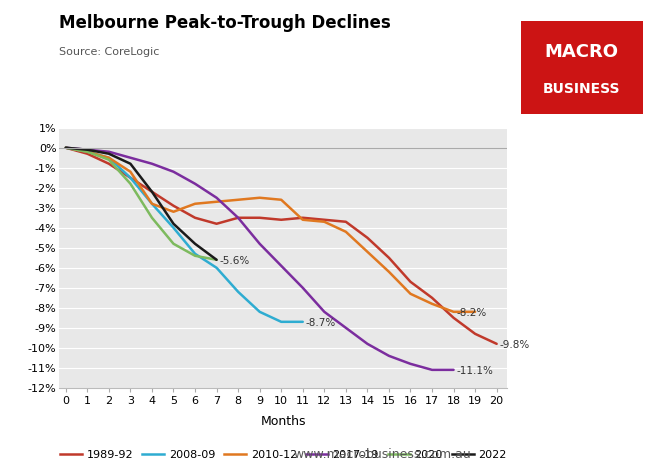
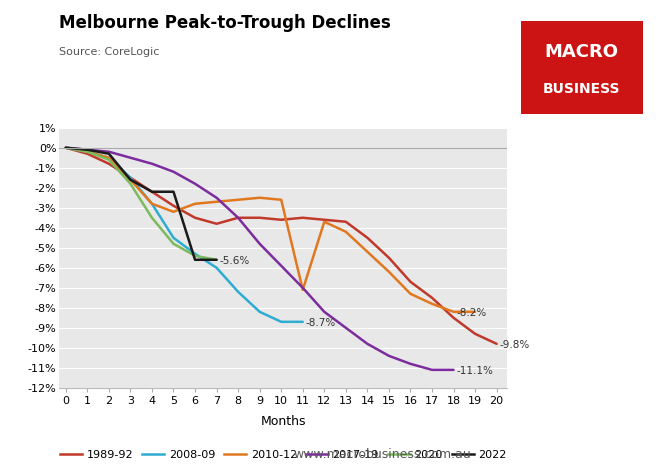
2010-12/3: -1.2% -> -1.6%
2022/3: -0.8% -> -1.6%
2008-09/5: -4.0% -> -4.5%
2022/5: -3.8% -> -2.2%
2022/6: -4.8% -> -5.6%
2010-12/11: -3.6% -> -7.1%
